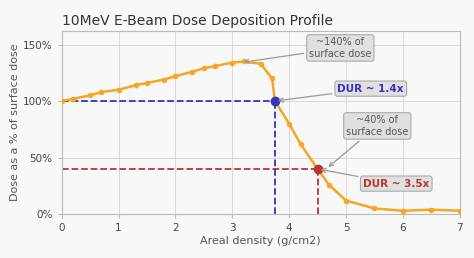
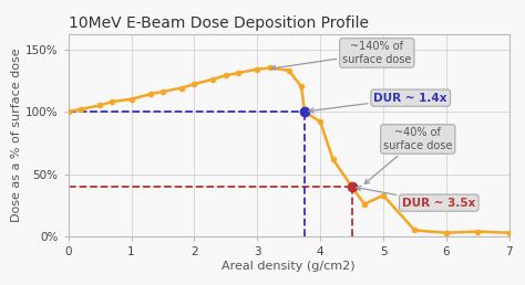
4: 80% -> 92%
5: 12% -> 33%
